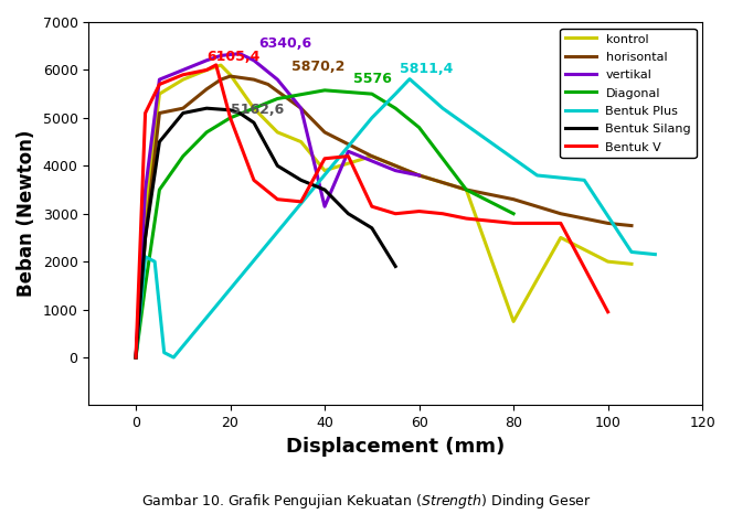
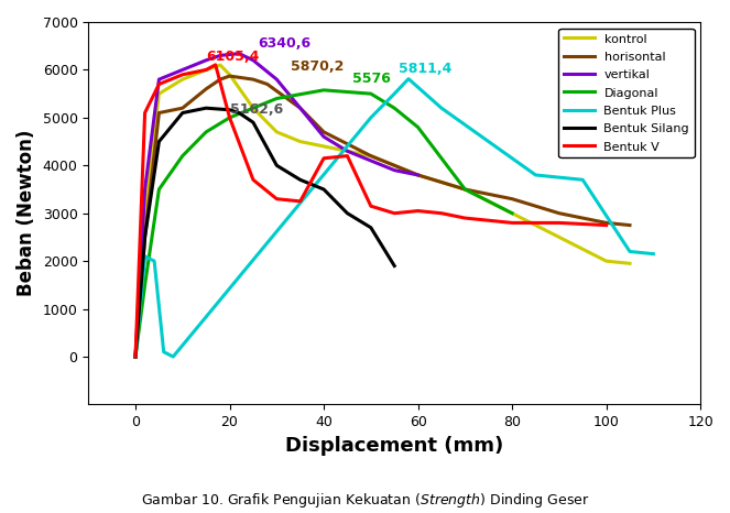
kontrol/40: 3900 -> 4400
vertikal/40: 3150 -> 4600
kontrol/80: 750 -> 3000
Bentuk V/100: 950 -> 2750
